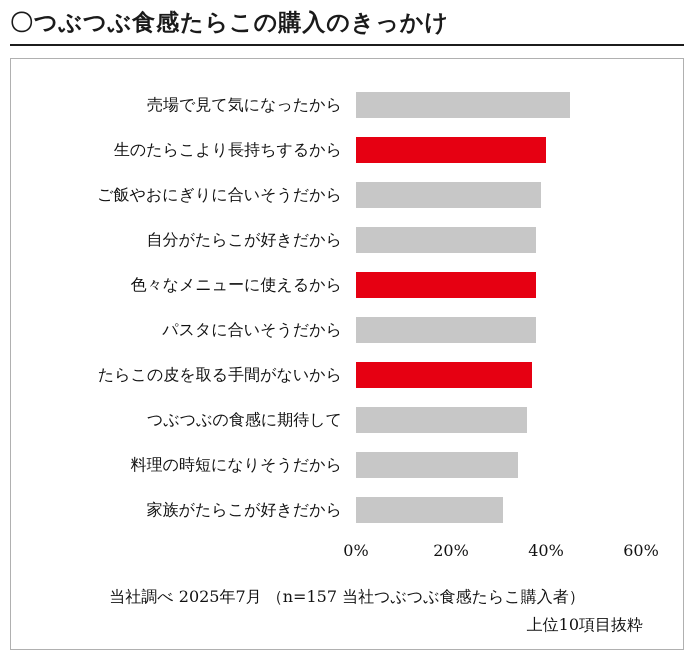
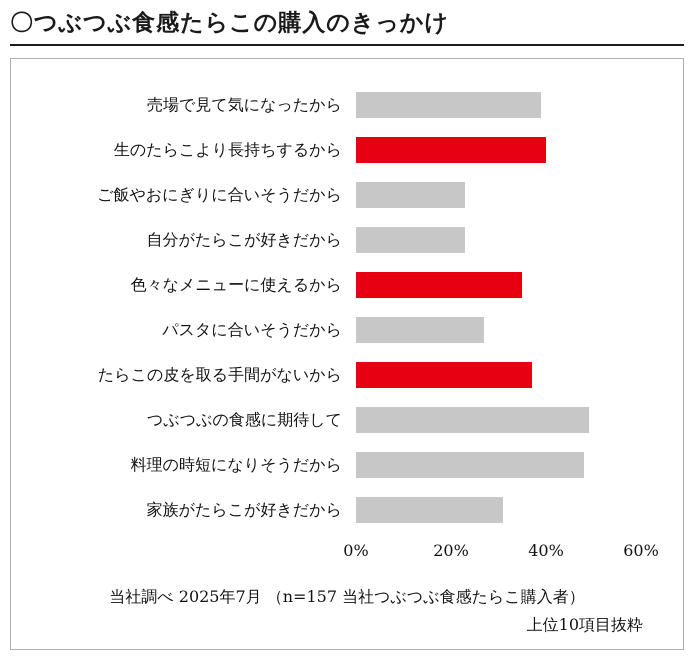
売場で見て気になったから: 45% -> 39%
ご飯やおにぎりに合いそうだから: 39% -> 23%
自分がたらこが好きだから: 38% -> 23%
色々なメニューに使えるから: 38% -> 35%
パスタに合いそうだから: 38% -> 27%
つぶつぶの食感に期待して: 36% -> 49%
料理の時短になりそうだから: 34% -> 48%
